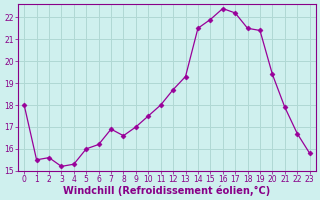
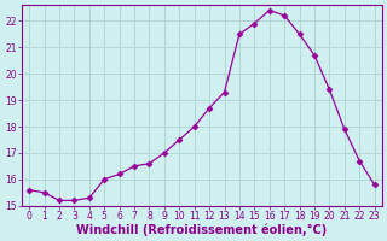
0: 18.0 -> 15.6
2: 15.6 -> 15.2
7: 16.9 -> 16.5
19: 21.4 -> 20.7
